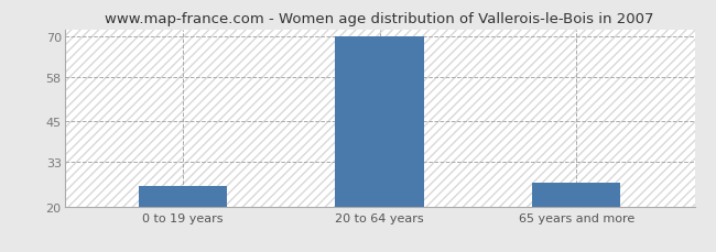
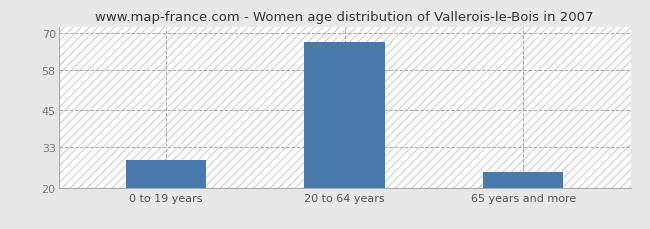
0 to 19 years: 26 -> 29
20 to 64 years: 70 -> 67
65 years and more: 27 -> 25
